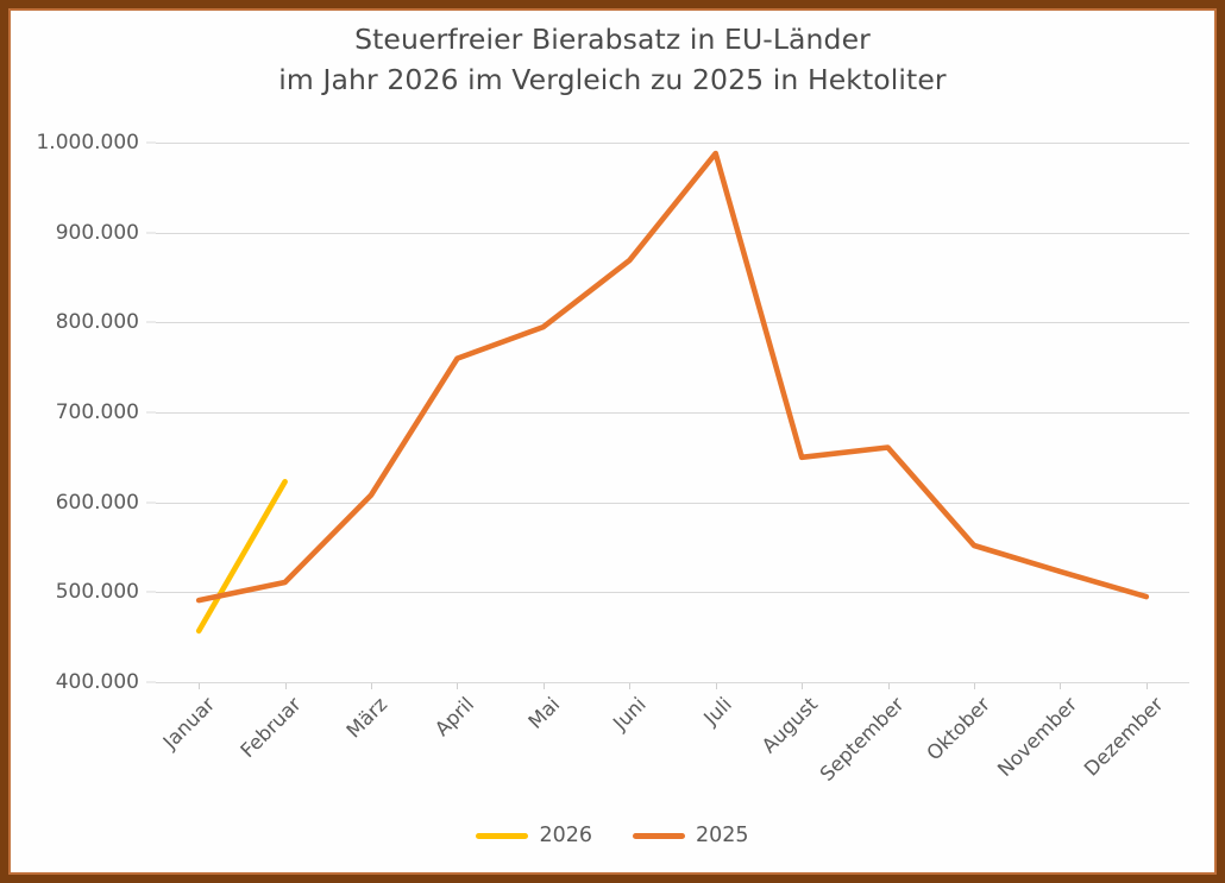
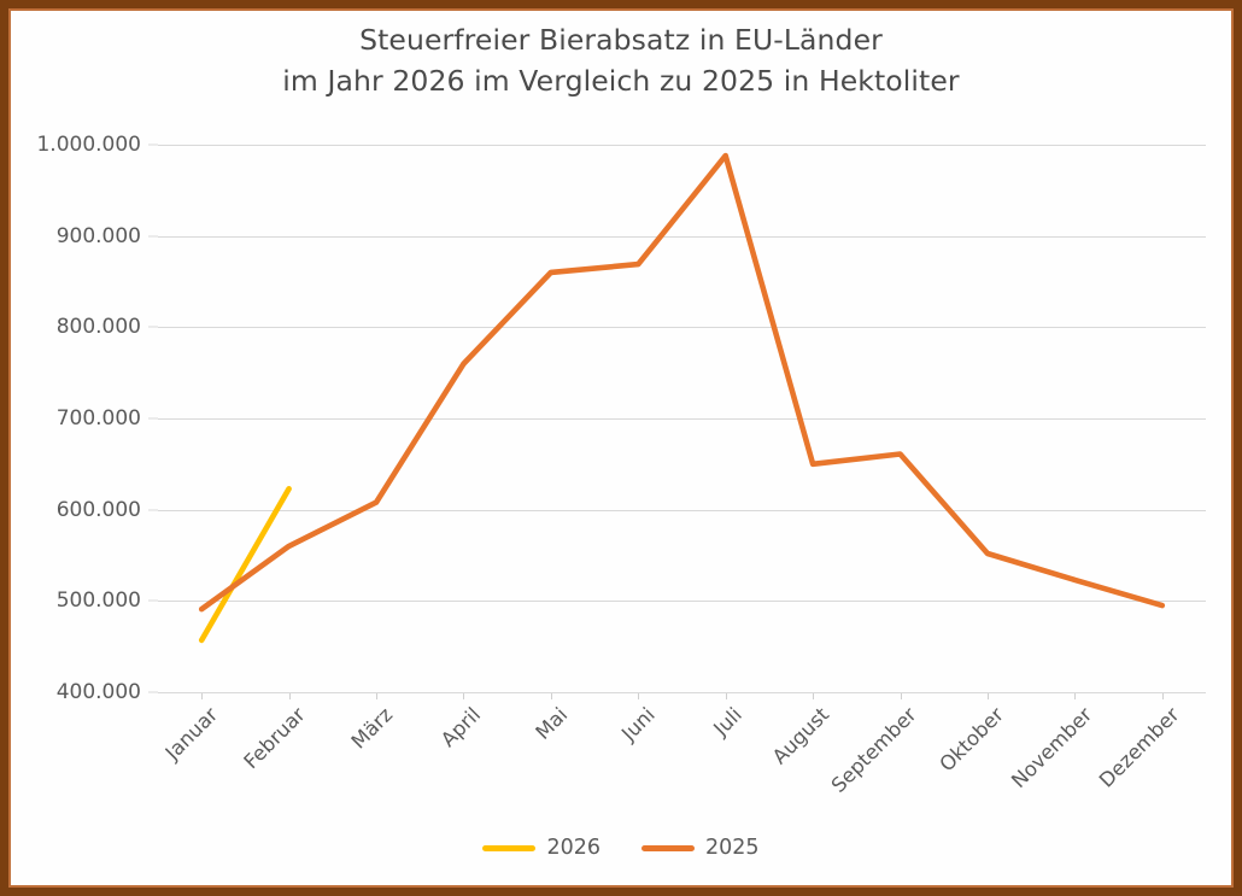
2025/Februar: 510000 -> 560000
2025/Mai: 800000 -> 860000
